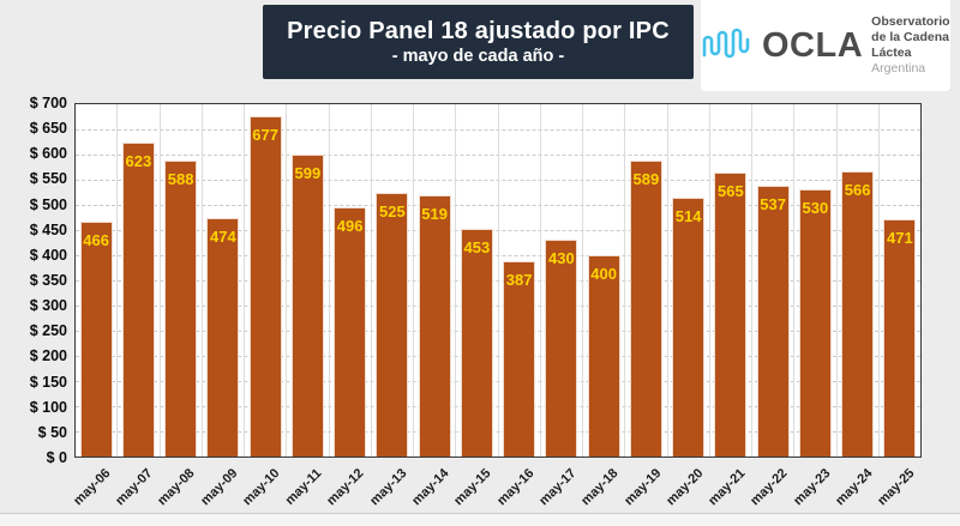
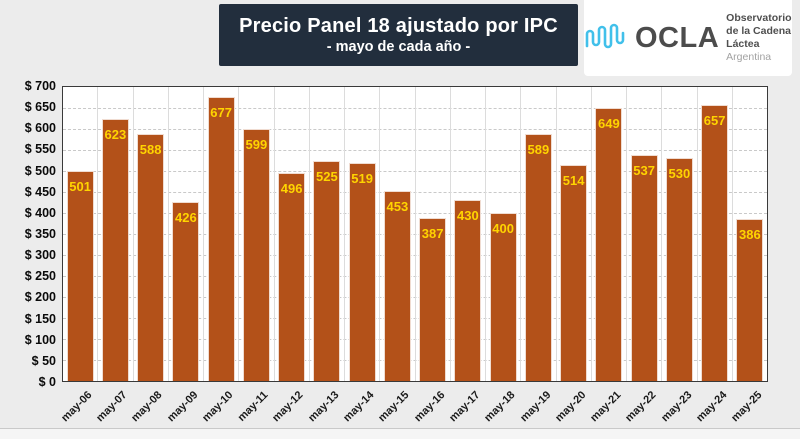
may-06: 466 -> 501
may-09: 474 -> 426
may-21: 565 -> 649
may-24: 566 -> 657
may-25: 471 -> 386
